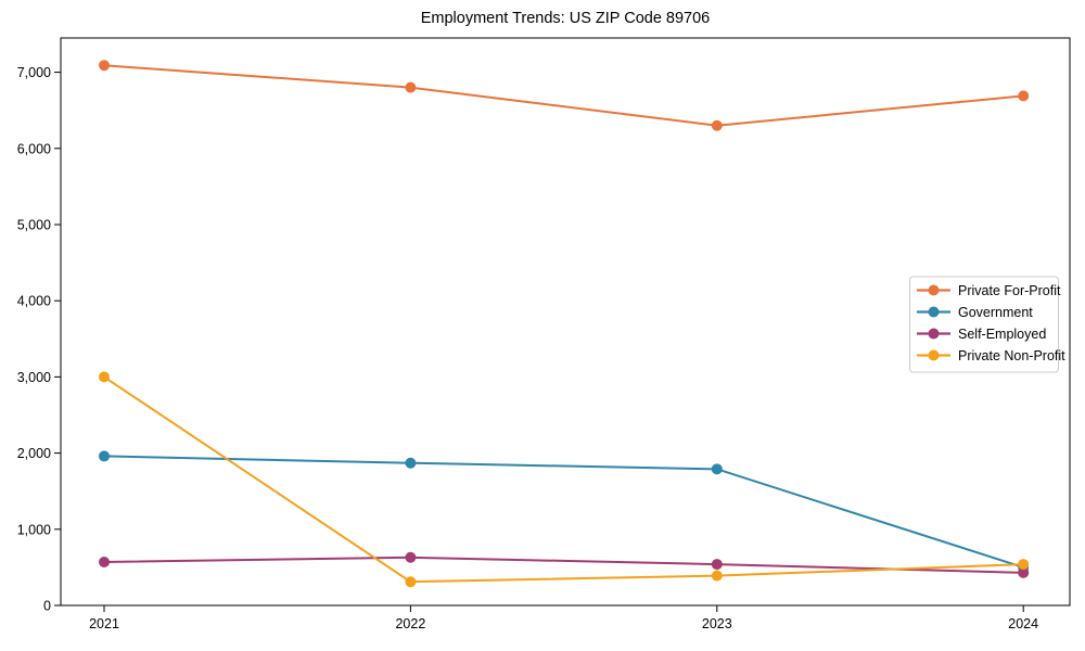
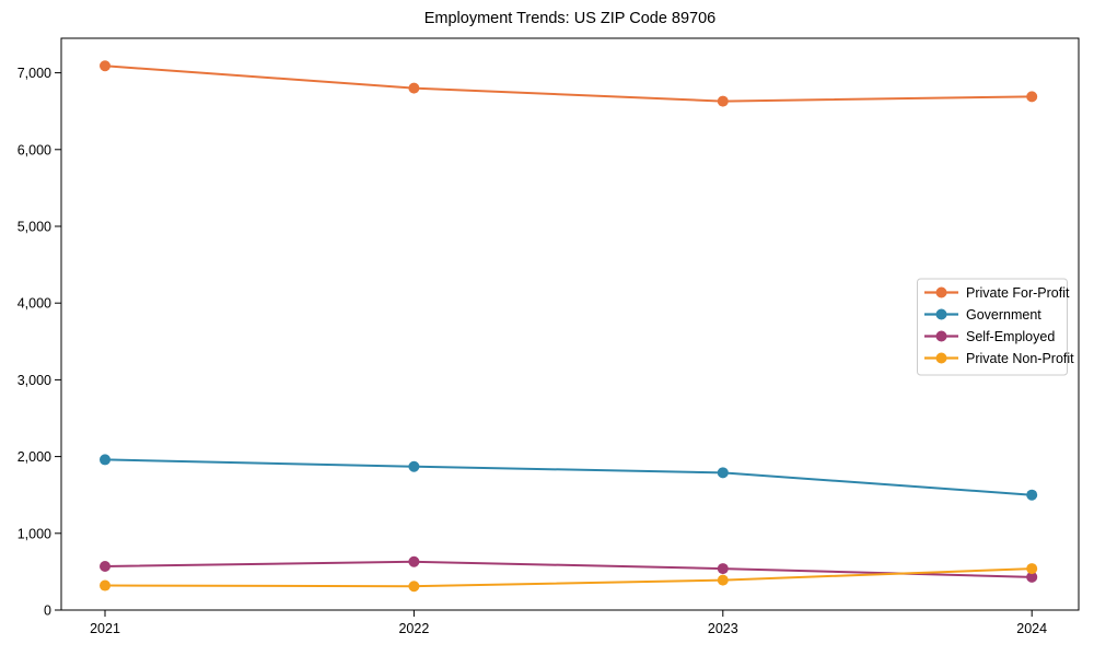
Private Non-Profit/2021: 3000 -> 300
Private For-Profit/2023: 6300 -> 6600
Government/2024: 500 -> 1500
